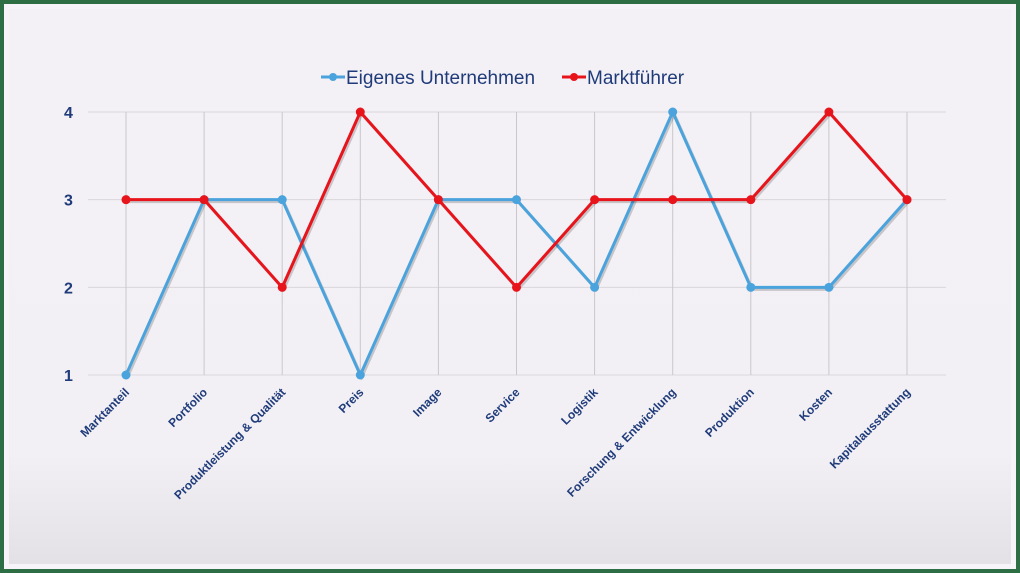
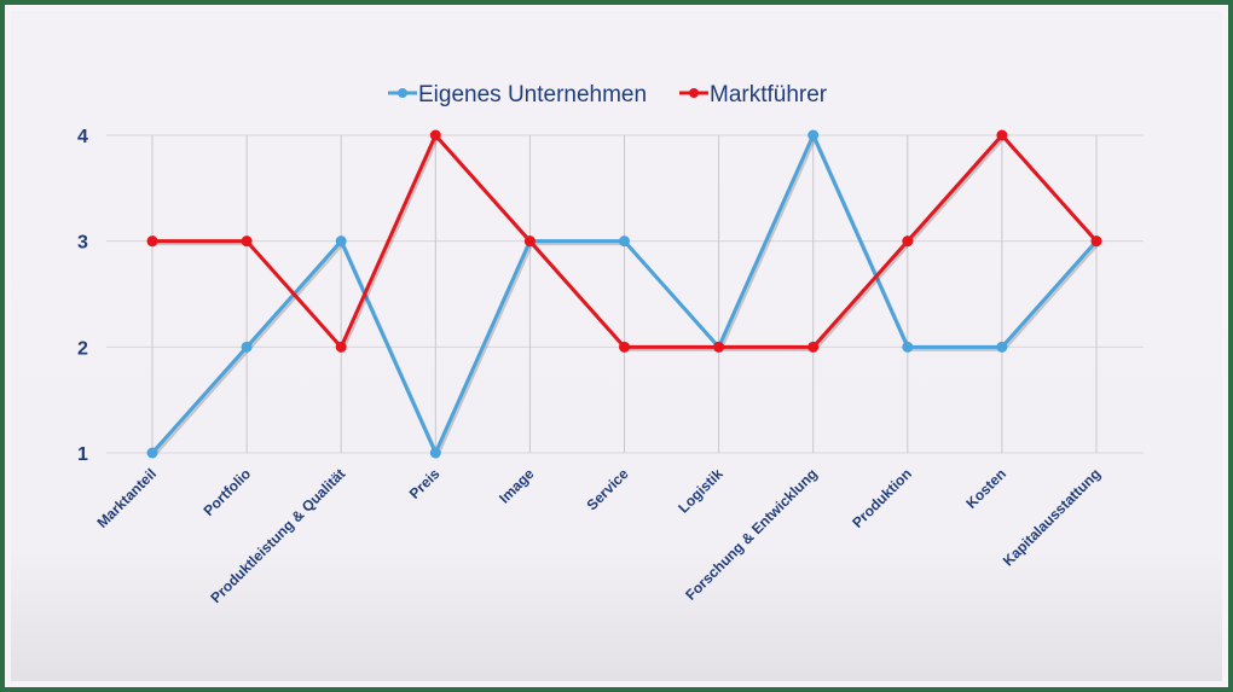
Eigenes Unternehmen/Portfolio: 3 -> 2
Marktführer/Logistik: 3 -> 2
Marktführer/Forschung & Entwicklung: 3 -> 2
